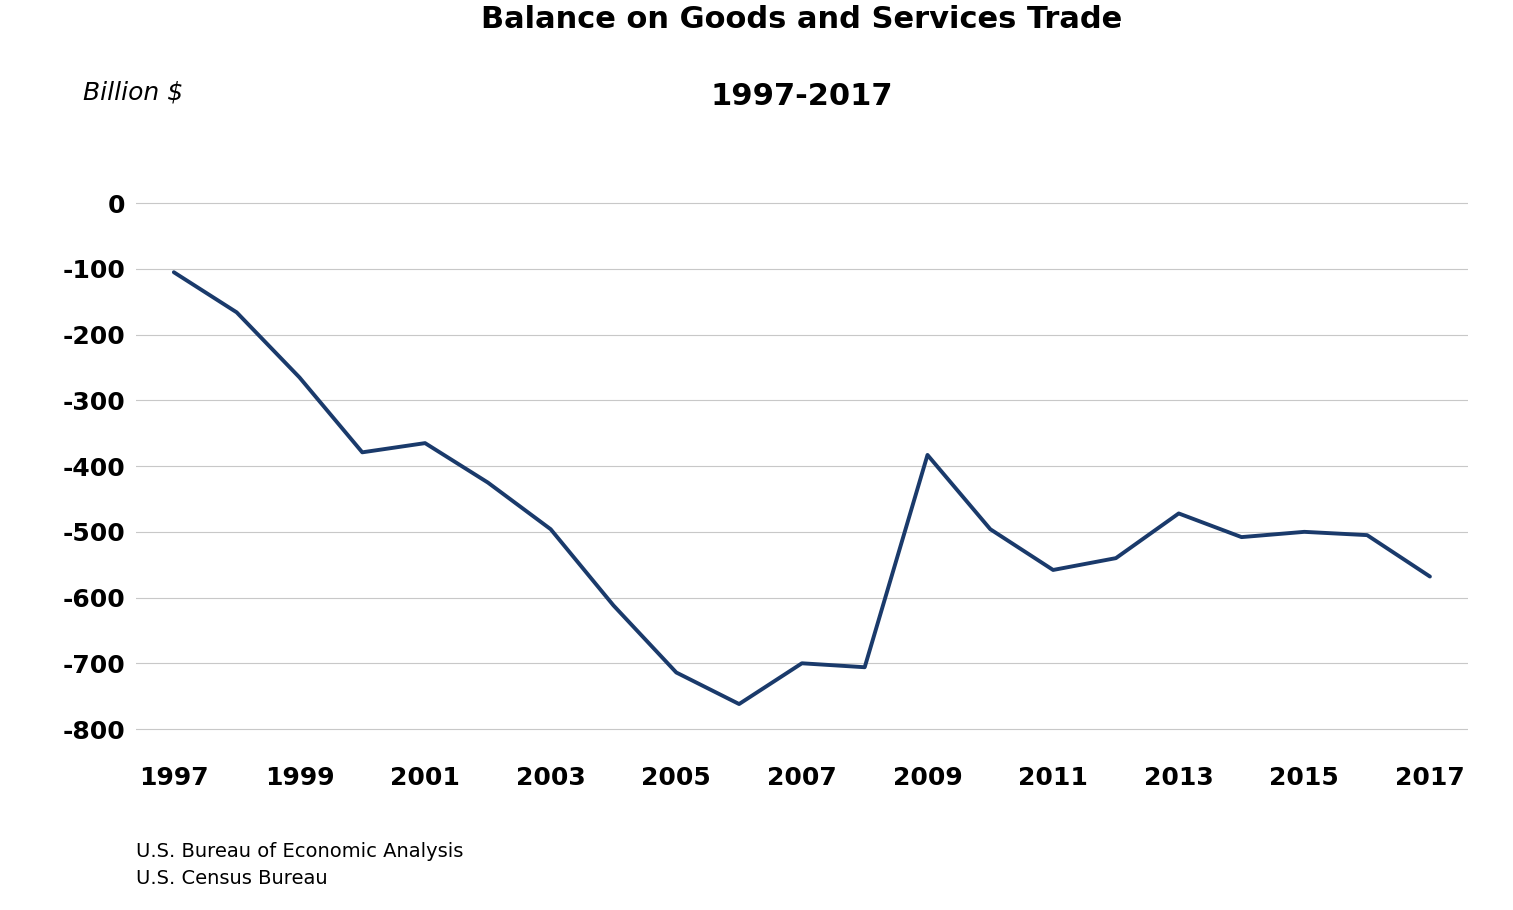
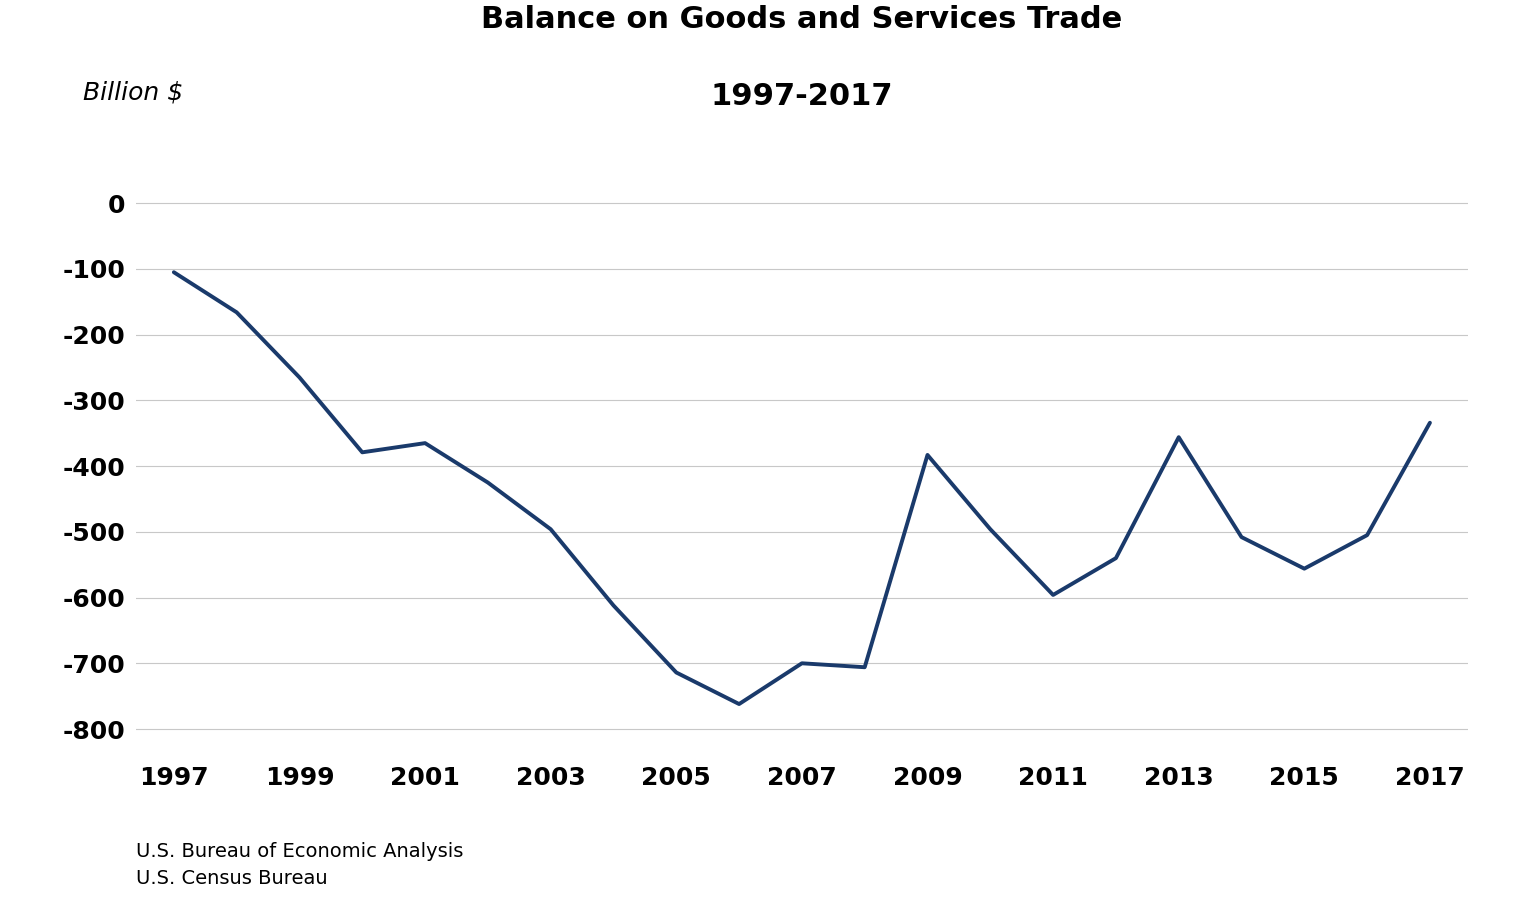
2011: -558 -> -596
2013: -472 -> -356
2015: -500 -> -556
2017: -568 -> -334
